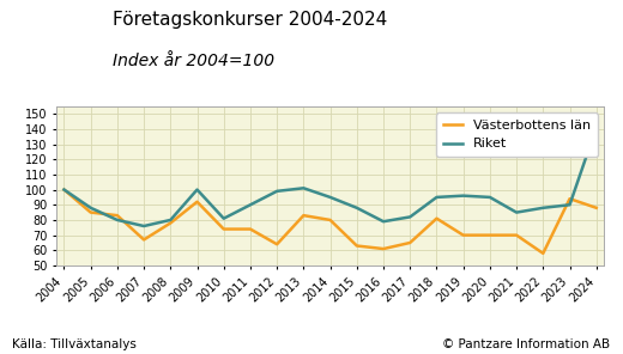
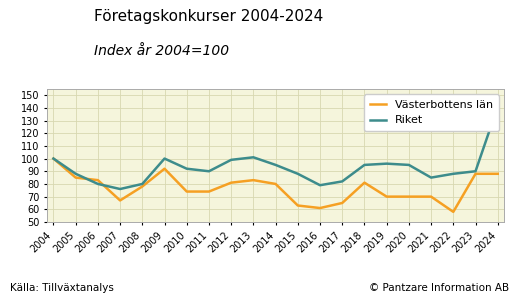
Riket/2010: 81 -> 92
Västerbottens län/2012: 64 -> 81
Västerbottens län/2023: 94 -> 88
